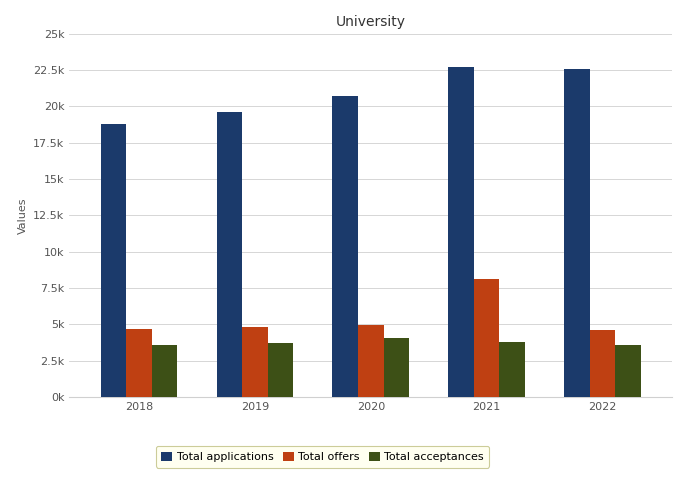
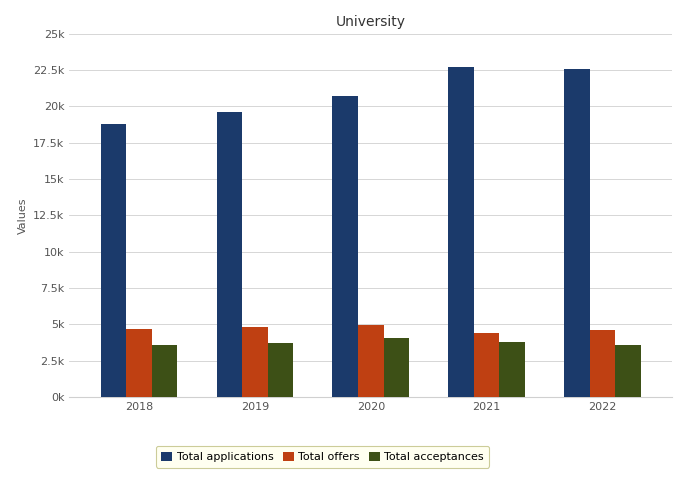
Total offers/2021: 8.1k -> 4.4k
